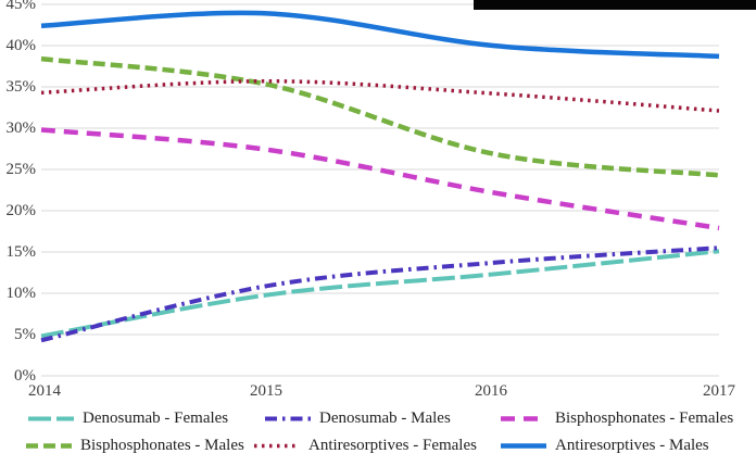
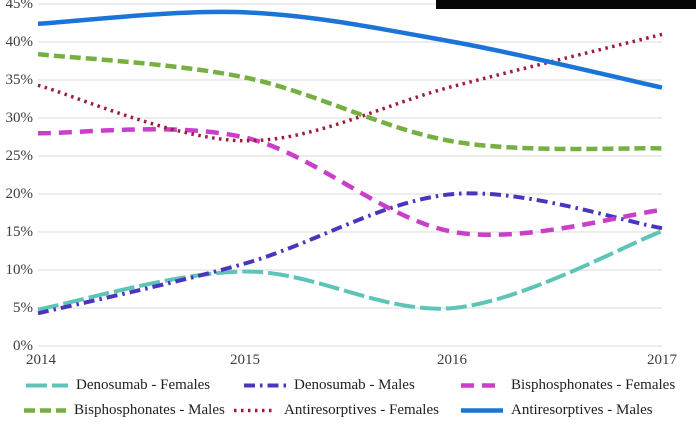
Bisphosphonates - Females/2014: 30% -> 28%
Antiresorptives - Females/2015: 36% -> 27%
Denosumab - Females/2016: 12% -> 5%
Denosumab - Males/2016: 14% -> 20%
Bisphosphonates - Females/2016: 22% -> 15%
Bisphosphonates - Males/2017: 24% -> 26%
Antiresorptives - Females/2017: 32% -> 41%
Antiresorptives - Males/2017: 39% -> 34%
